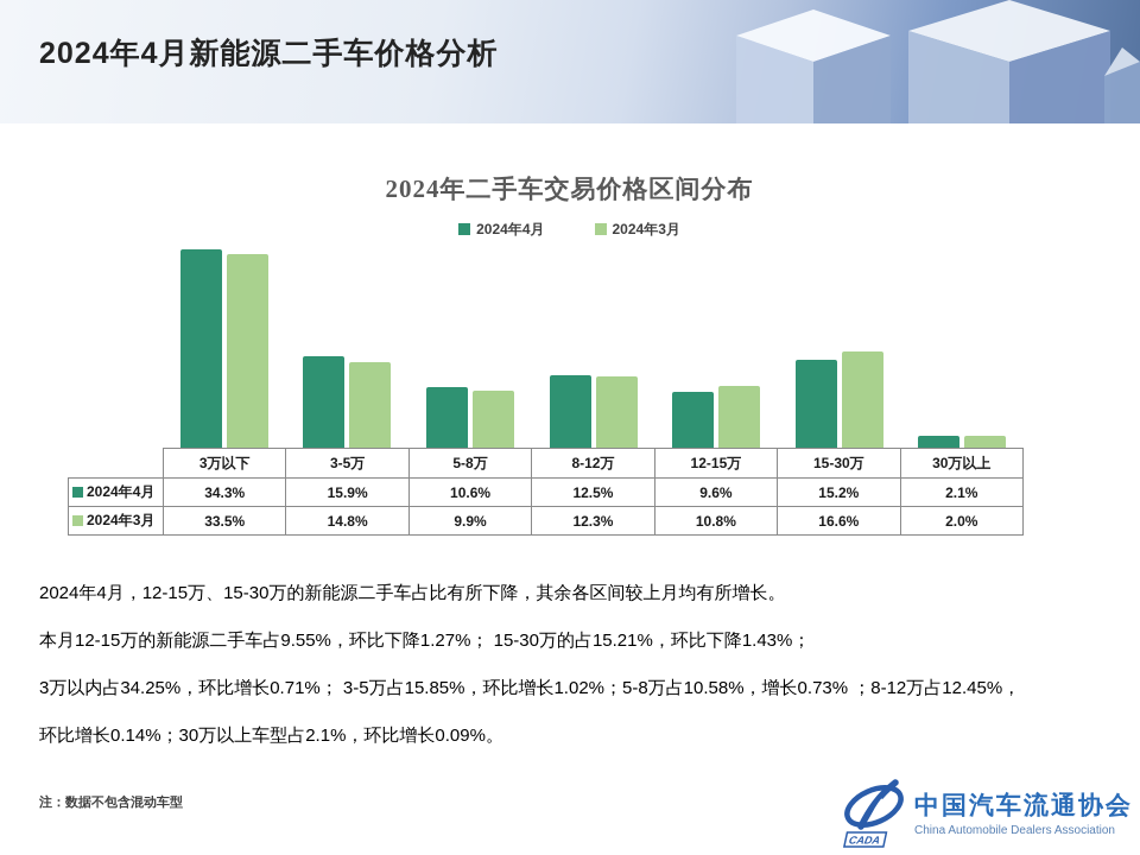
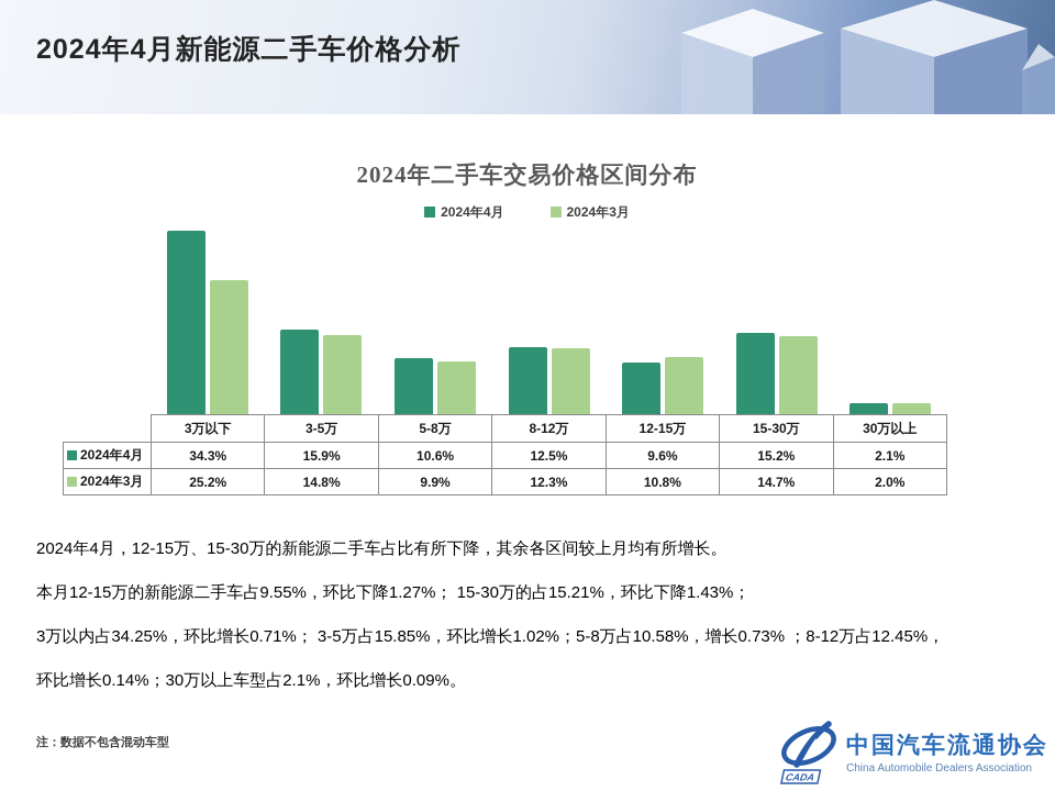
2024年3月/3万以下: 33.5% -> 25.2%
2024年3月/15-30万: 16.6% -> 14.7%
